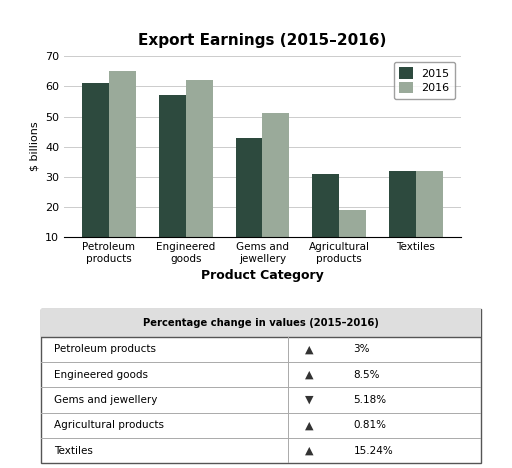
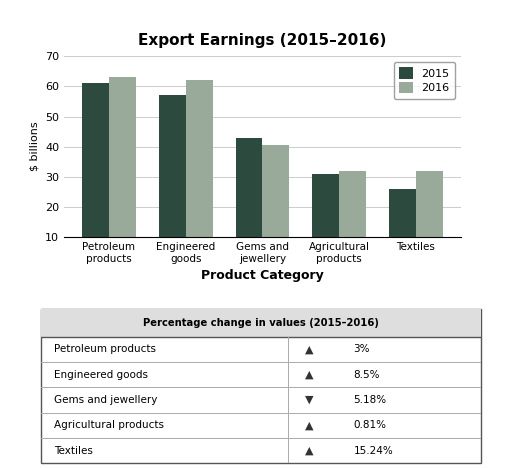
2016/Petroleum products: 65.0 -> 63.0
2016/Gems and jewellery: 51.0 -> 40.5
2016/Agricultural products: 19.0 -> 32.0
2015/Textiles: 32 -> 26
